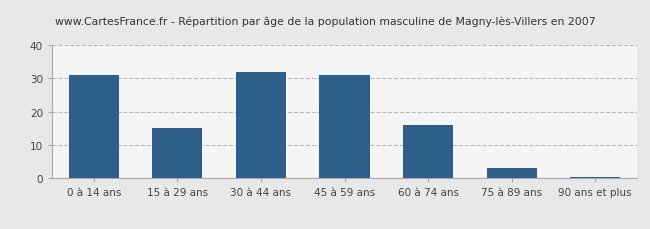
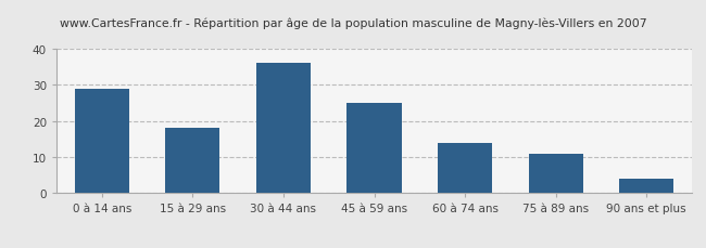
0 à 14 ans: 31.0 -> 29.0
15 à 29 ans: 15.0 -> 18.0
30 à 44 ans: 32.0 -> 36.0
45 à 59 ans: 31.0 -> 25.0
60 à 74 ans: 16.0 -> 14.0
75 à 89 ans: 3.0 -> 11.0
90 ans et plus: 0.3 -> 4.0
